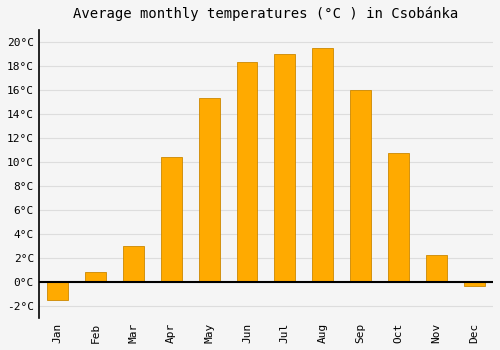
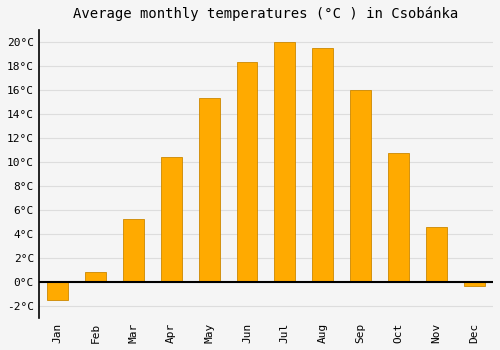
Mar: 3.0°C -> 5.2°C
Jul: 19.0°C -> 20.0°C
Nov: 2.2°C -> 4.6°C
